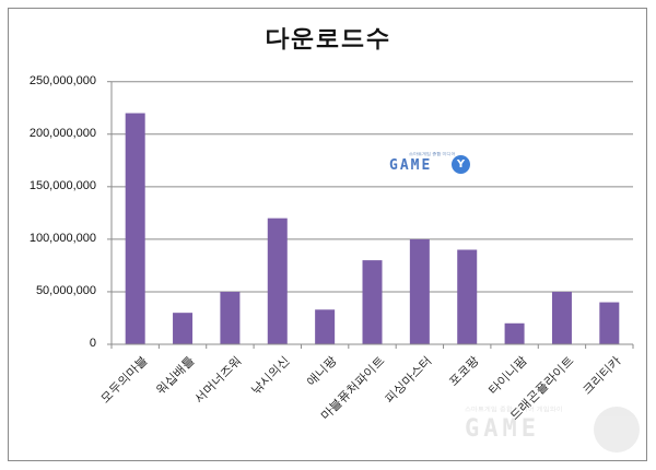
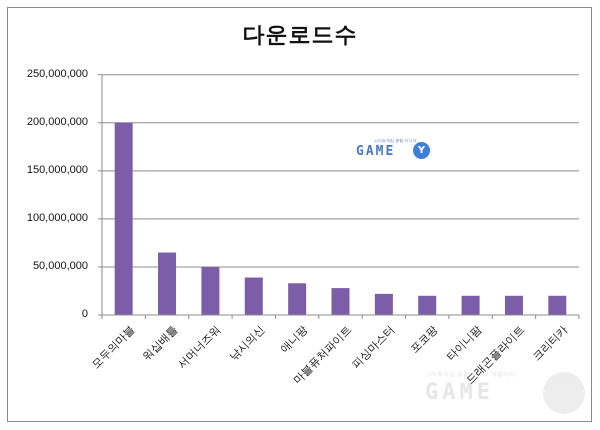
모두의마블: 220000000 -> 200000000
워십배틀: 30000000 -> 60000000
낚시의신: 120000000 -> 40000000
마블퓨처파이트: 80000000 -> 30000000
피싱마스터: 100000000 -> 20000000
포코팡: 90000000 -> 20000000
드래곤플라이트: 50000000 -> 20000000
크리티카: 40000000 -> 20000000
